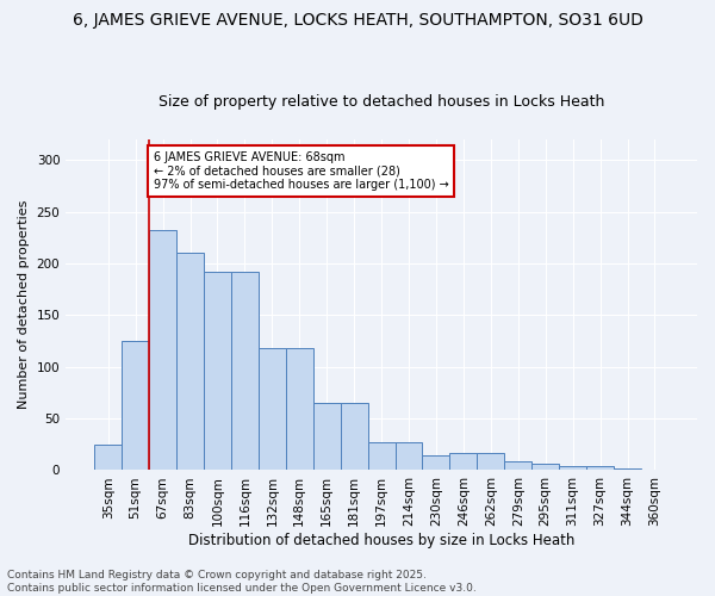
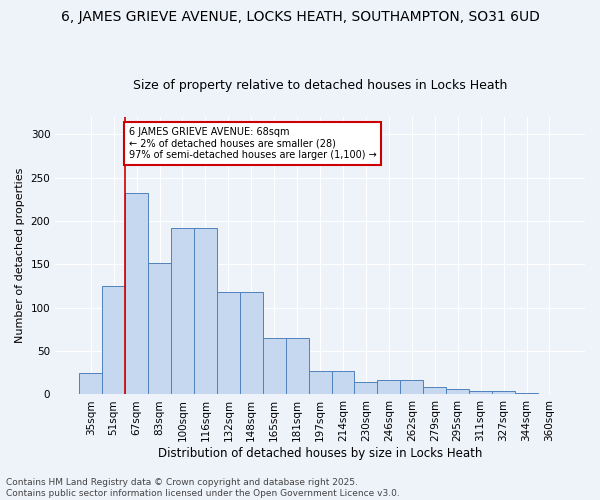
83sqm: 210 -> 152
